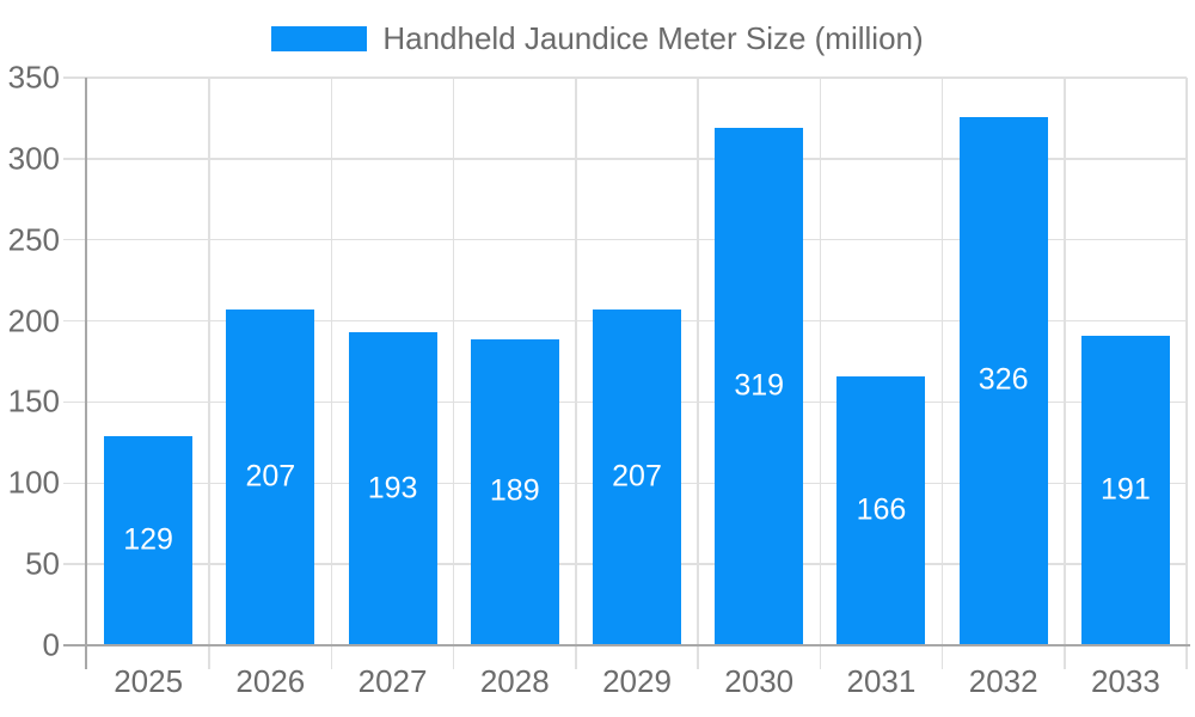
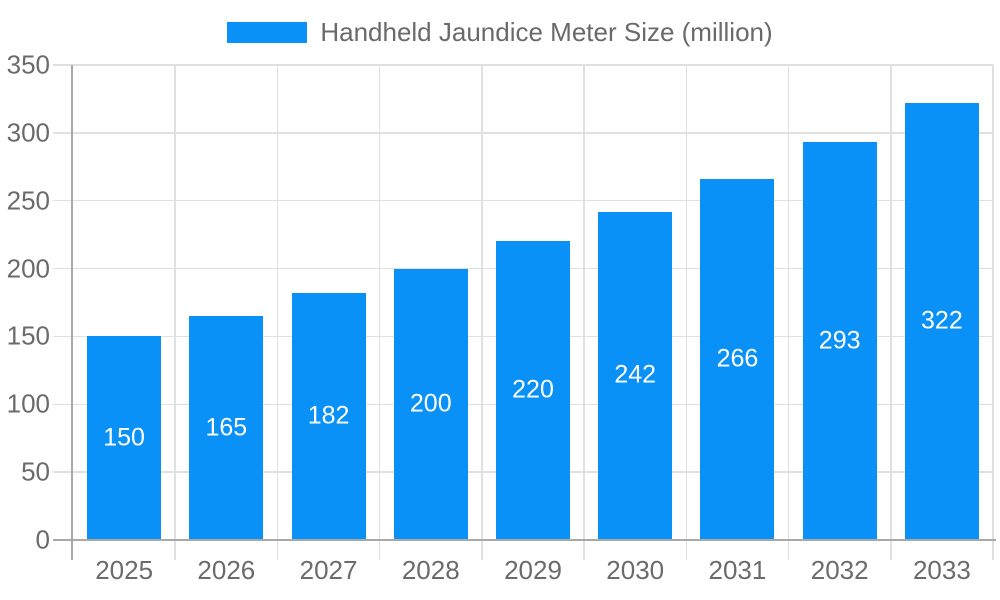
2025: 129 -> 150
2026: 207 -> 165
2027: 193 -> 182
2028: 189 -> 200
2029: 207 -> 220
2030: 319 -> 242
2031: 166 -> 266
2032: 326 -> 293
2033: 191 -> 322
